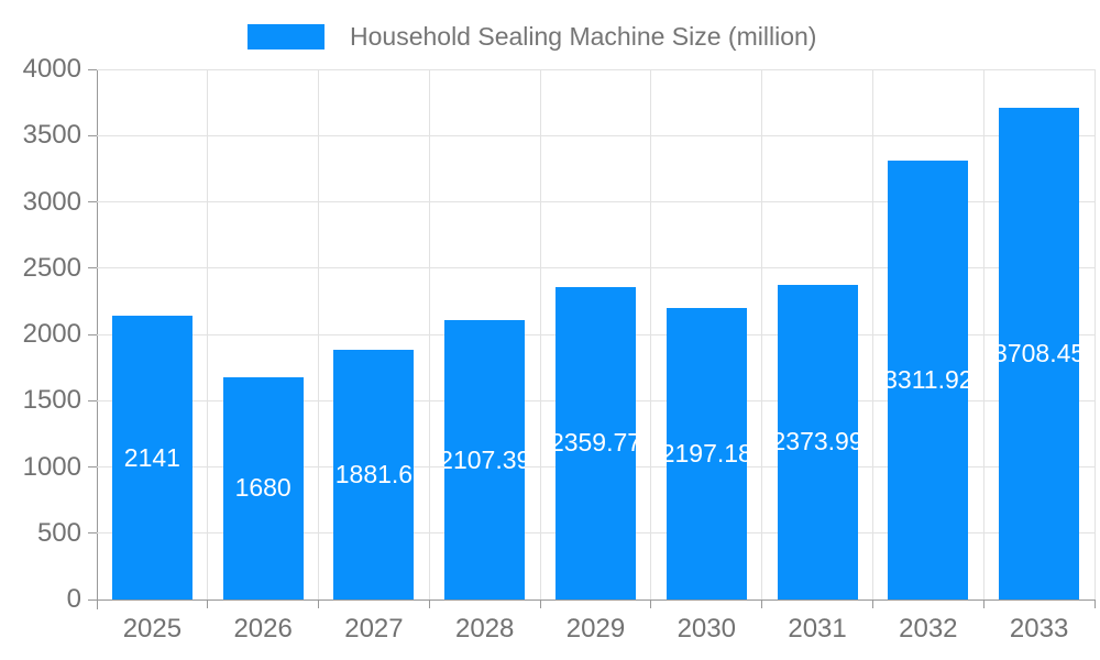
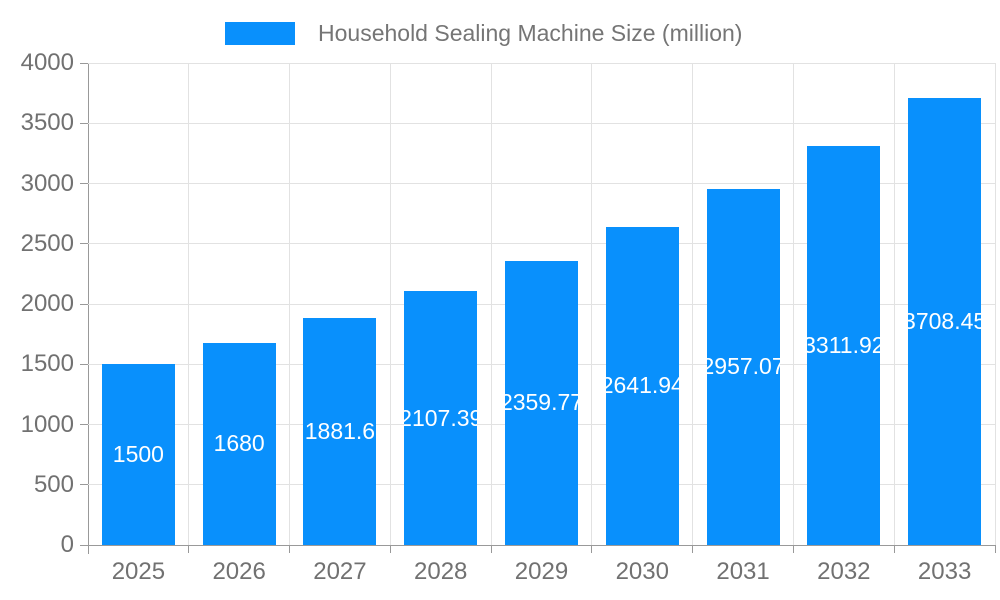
2025: 2141 -> 1500
2030: 2197.18 -> 2641.94
2031: 2373.99 -> 2957.07
